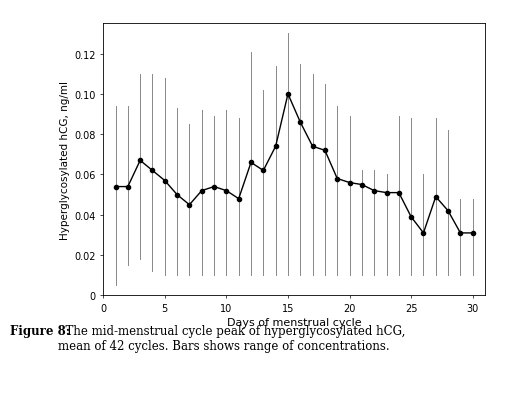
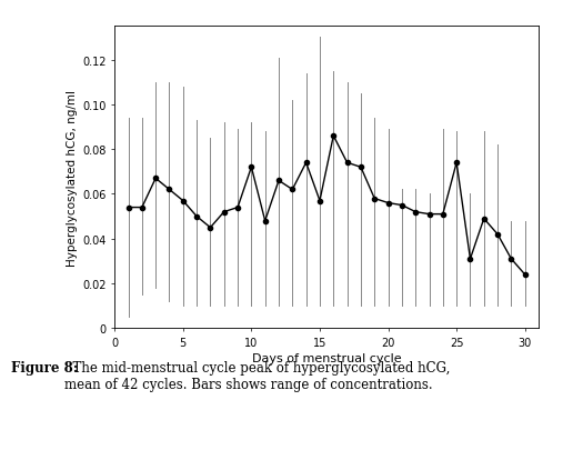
10: 0.052 -> 0.072
15: 0.100 -> 0.057
25: 0.039 -> 0.074
30: 0.031 -> 0.024
